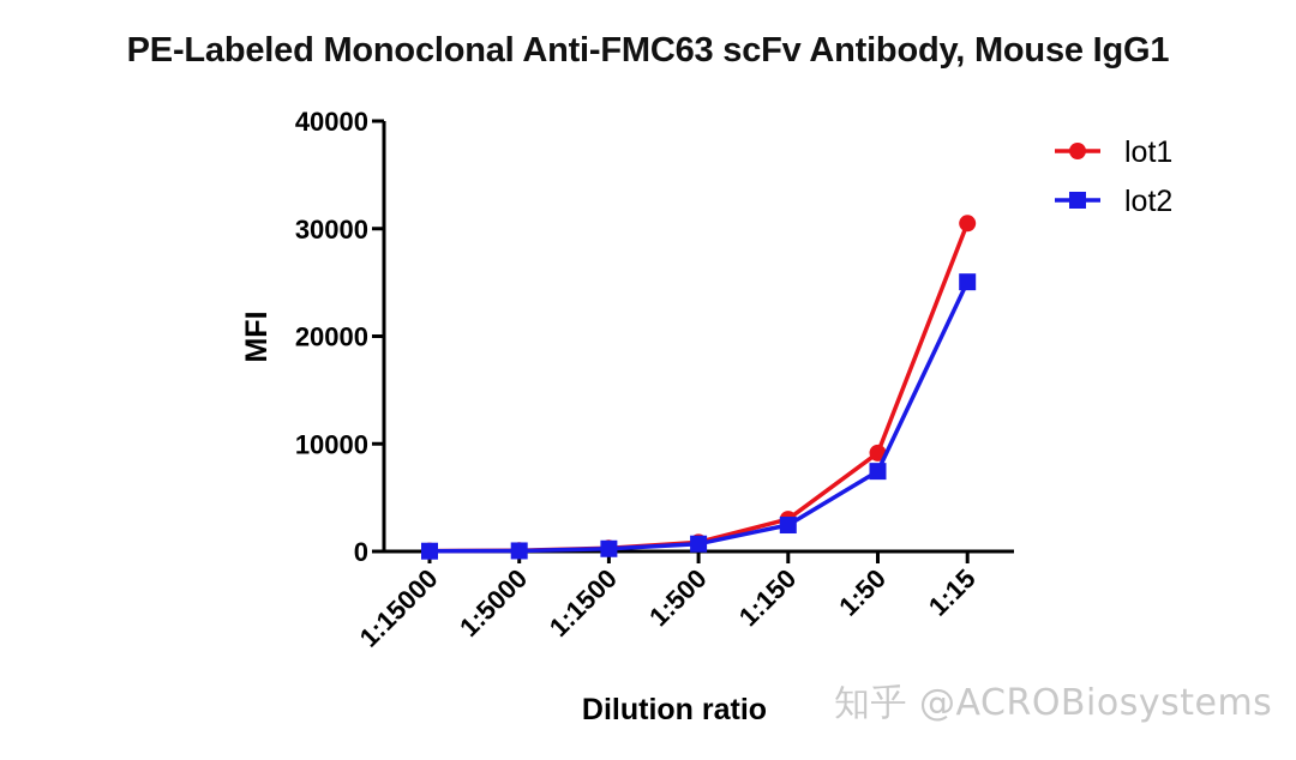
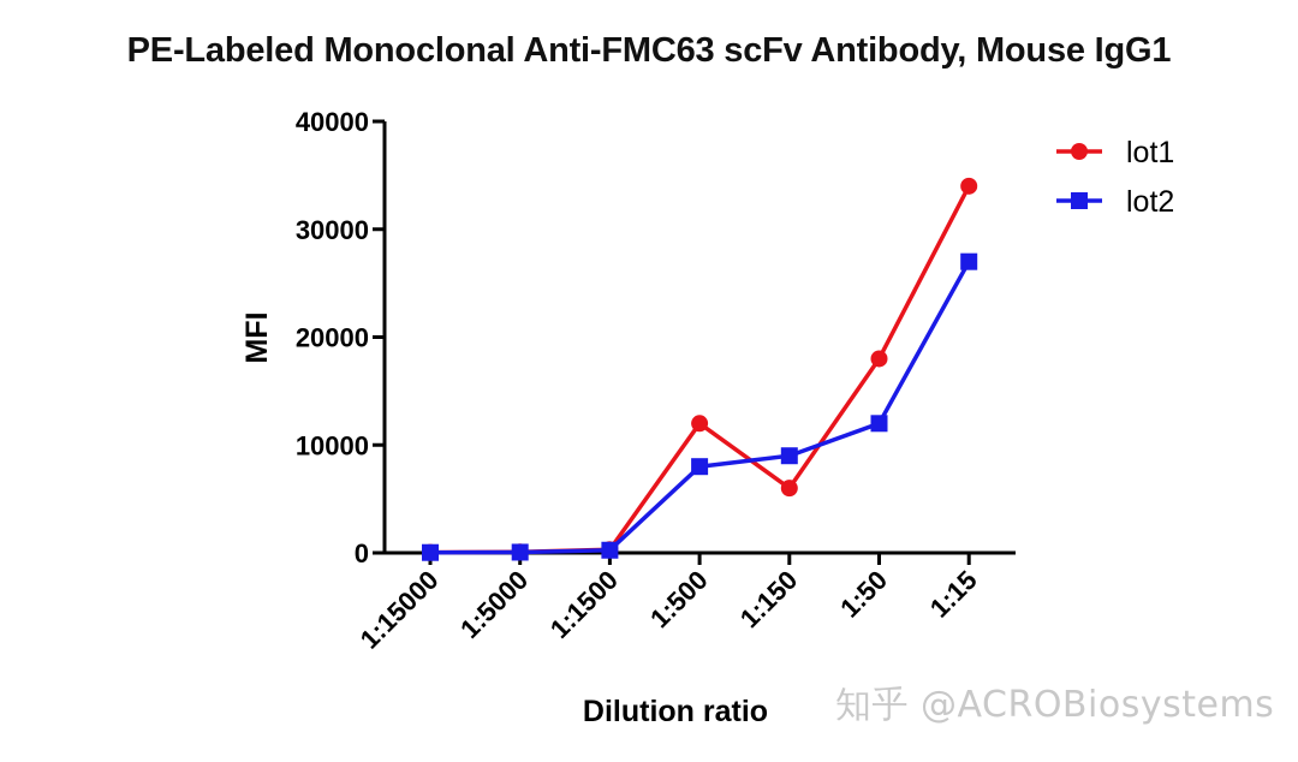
lot1/1:500: 1000 -> 12000
lot2/1:500: 1000 -> 8000
lot1/1:150: 3000 -> 6000
lot2/1:150: 2000 -> 9000
lot1/1:50: 9000 -> 18000
lot2/1:50: 7000 -> 12000
lot1/1:15: 30000 -> 34000
lot2/1:15: 25000 -> 27000
